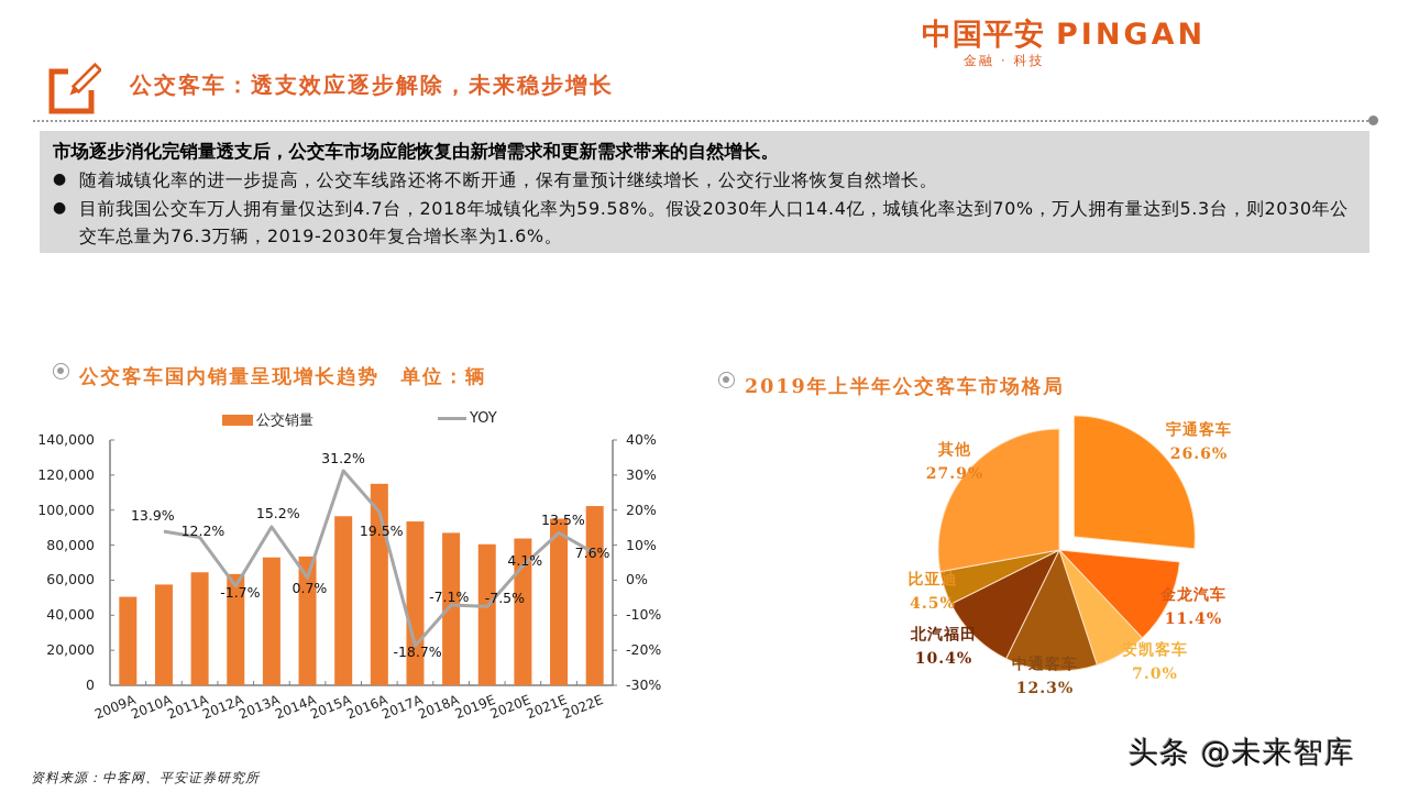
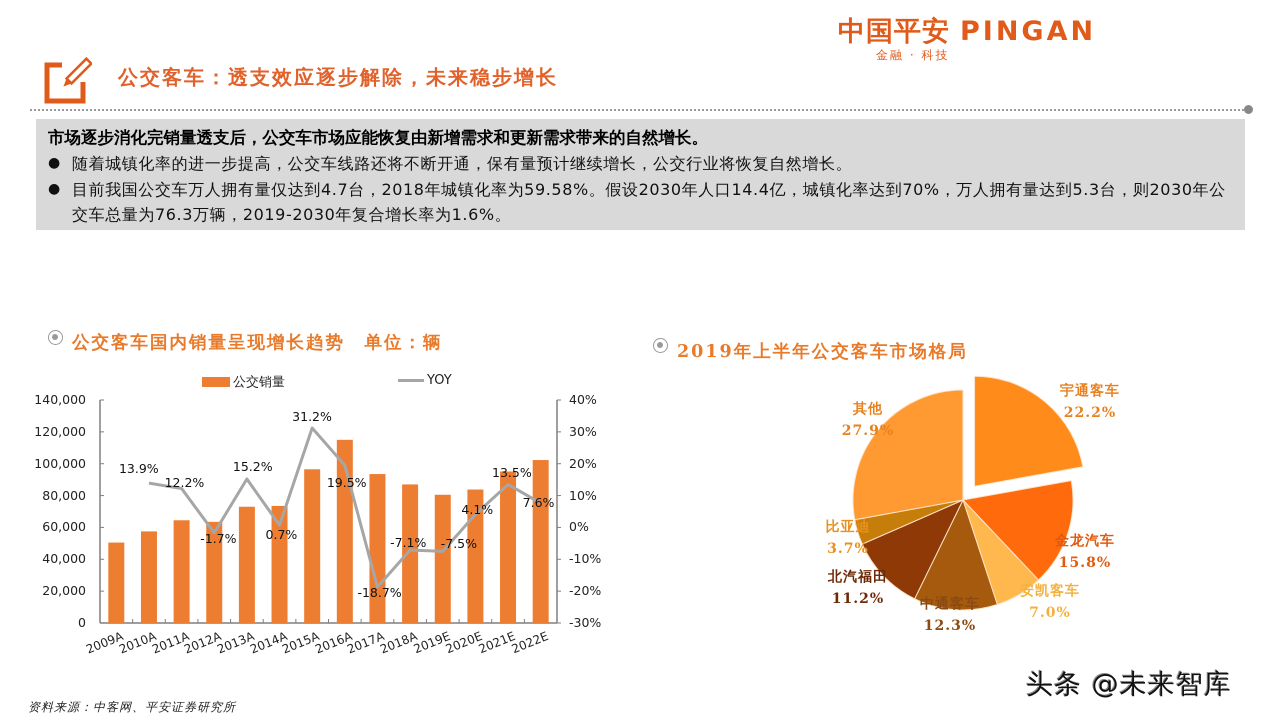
2019年上半年公交客车市场格局/宇通客车: 26.6% -> 22.2%
2019年上半年公交客车市场格局/金龙汽车: 11.4% -> 15.8%
2019年上半年公交客车市场格局/北汽福田: 10.4% -> 11.2%
2019年上半年公交客车市场格局/比亚迪: 4.5% -> 3.7%
